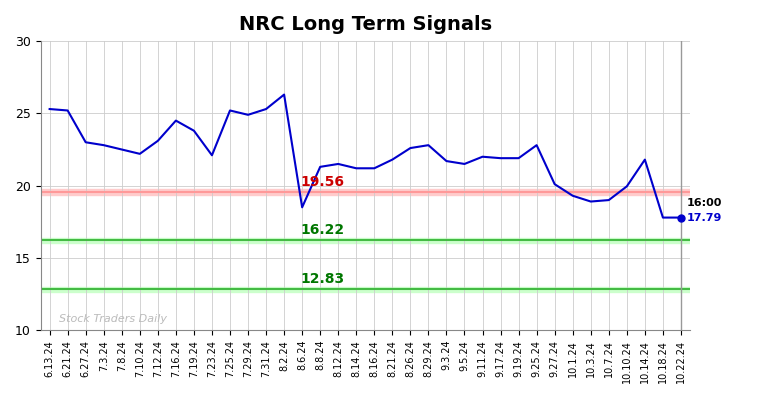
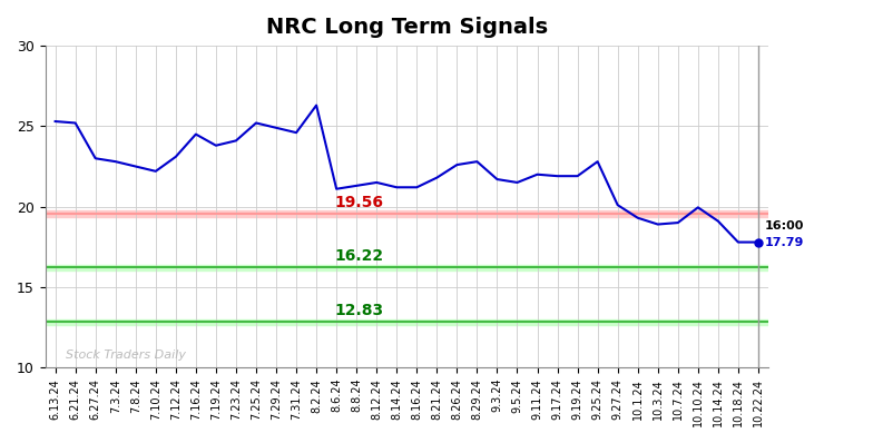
7.23.24: 22.1 -> 24.1
7.31.24: 25.3 -> 24.6
8.6.24: 18.5 -> 21.1
10.14.24: 21.8 -> 19.1
